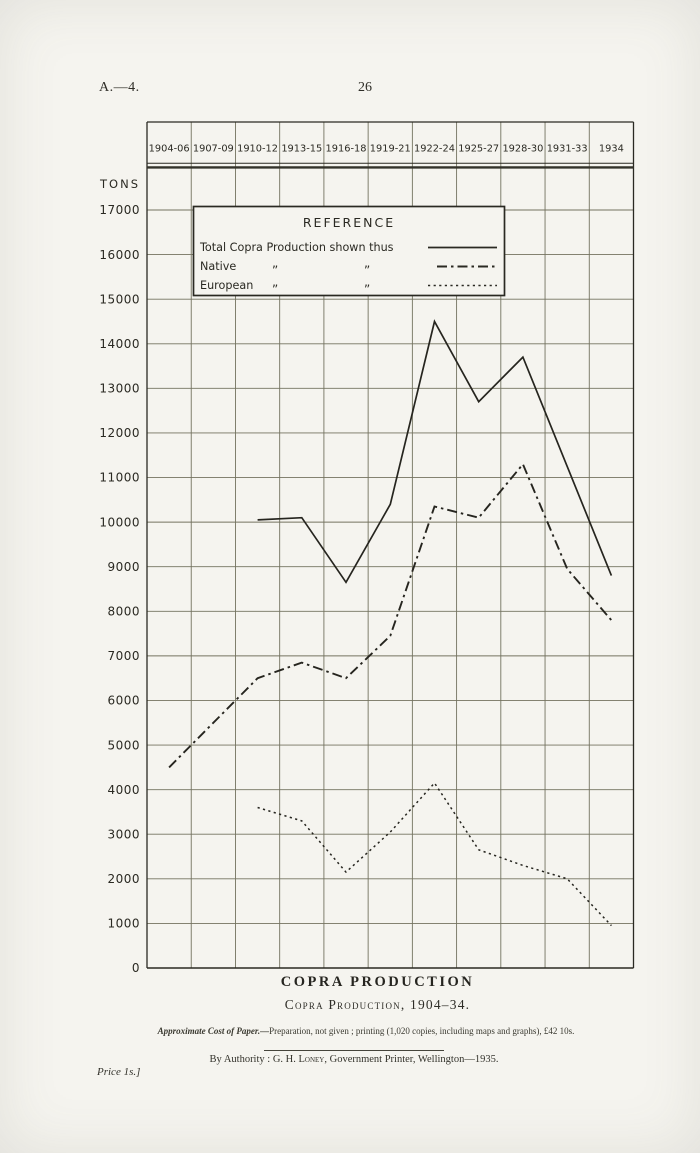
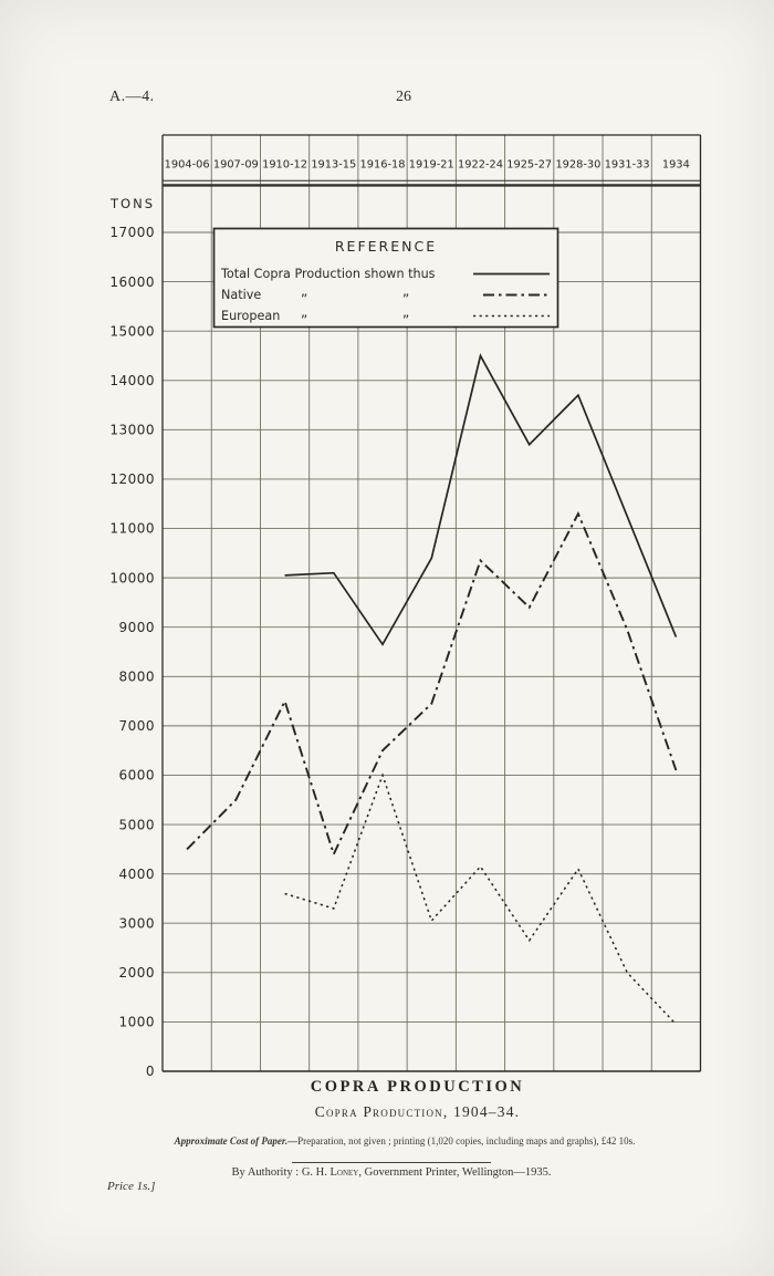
Native/1910-12: 6500 -> 7500
Native/1913-15: 6800 -> 4400
European/1916-18: 2200 -> 6000
Native/1925-27: 10100 -> 9400
European/1928-30: 2300 -> 4100
Native/1934: 7800 -> 6100
